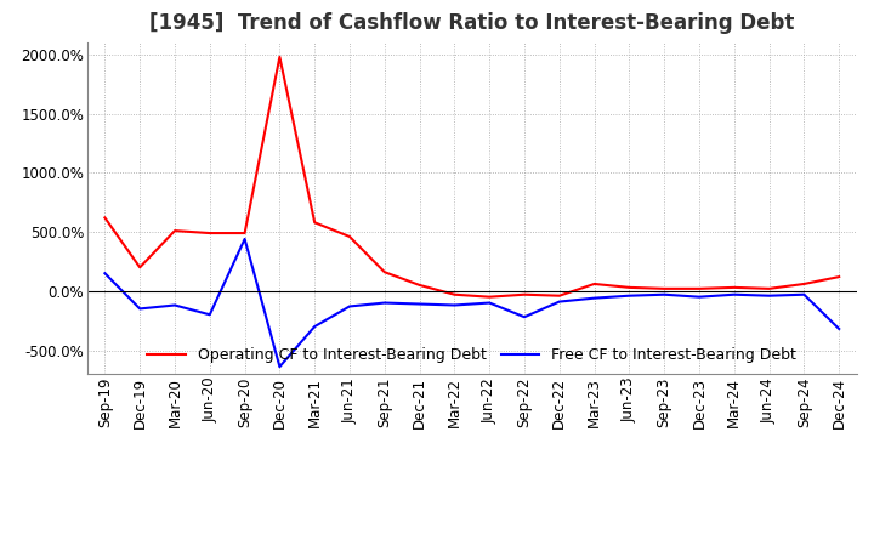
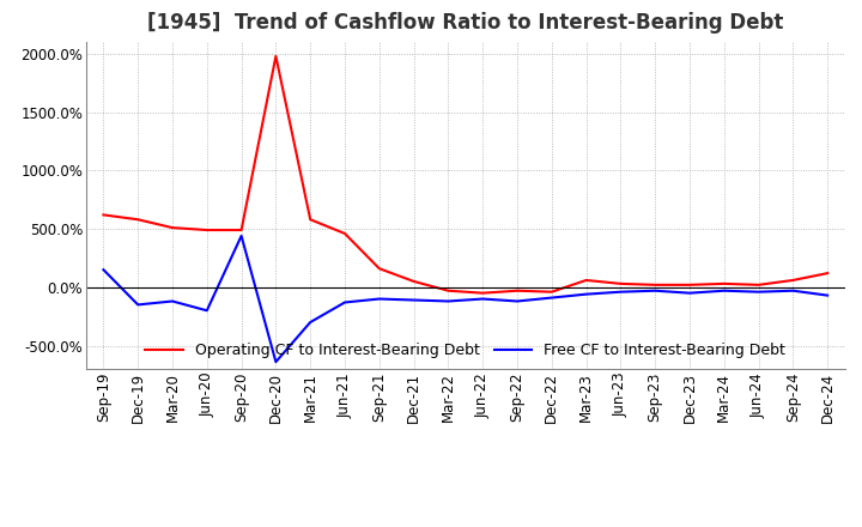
Operating CF to Interest-Bearing Debt/Dec-19: 200% -> 580%
Free CF to Interest-Bearing Debt/Sep-22: -220% -> -120%
Free CF to Interest-Bearing Debt/Dec-24: -320% -> -70%
